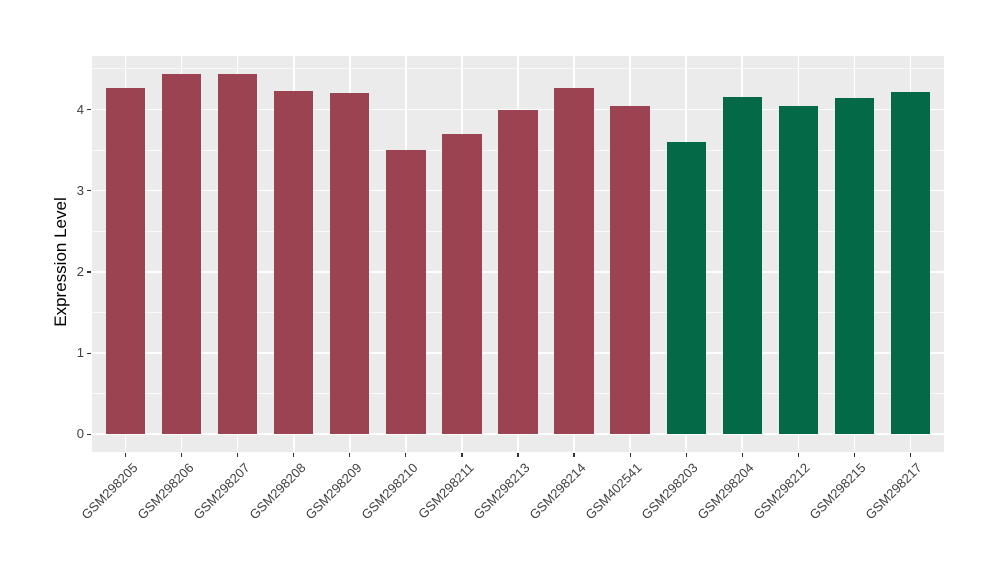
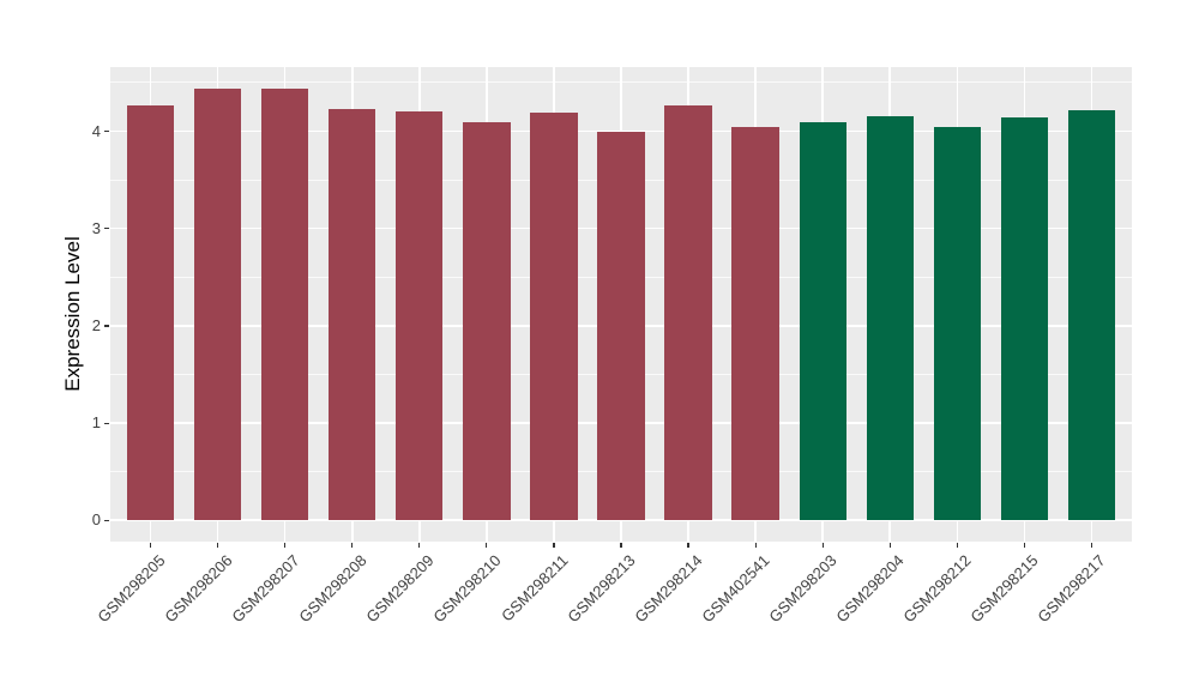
GSM298210: 3.5 -> 4.1
GSM298211: 3.7 -> 4.2
GSM298203: 3.6 -> 4.1
